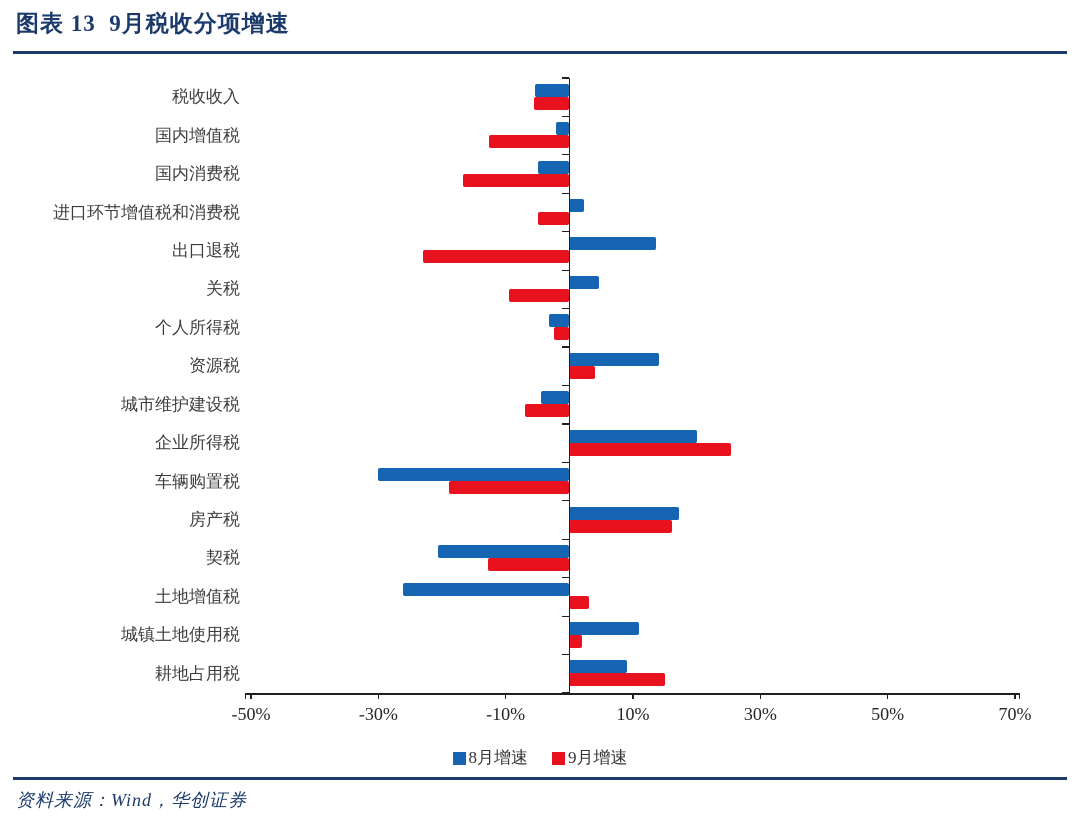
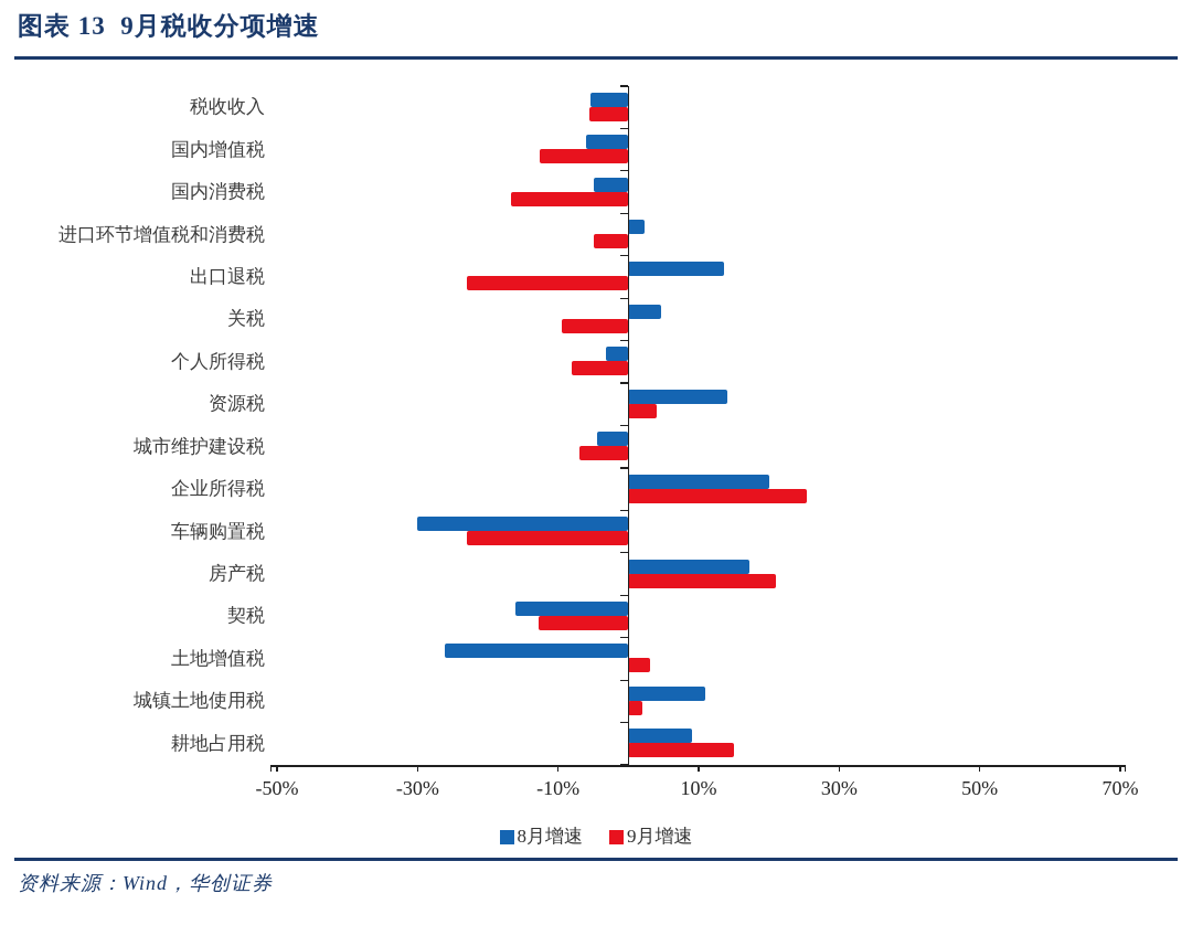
8月增速/国内增值税: -2% -> -6%
9月增速/个人所得税: -2% -> -8%
9月增速/车辆购置税: -19% -> -23%
9月增速/房产税: 16% -> 21%
8月增速/契税: -21% -> -16%
